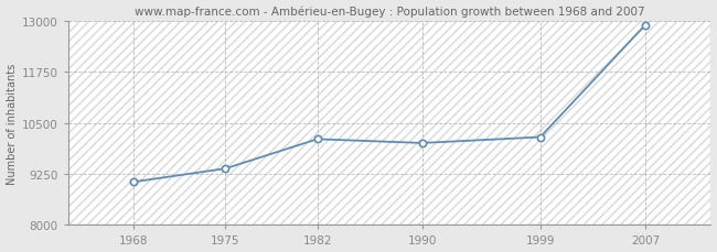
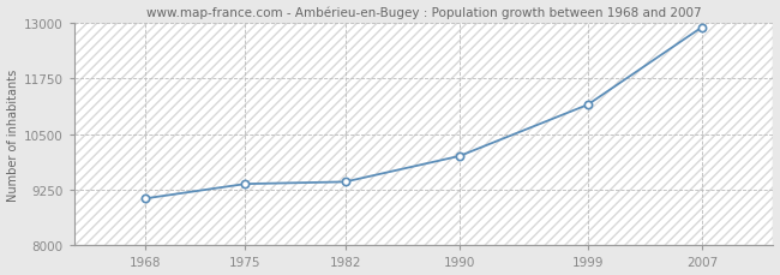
1982: 10100 -> 9430
1999: 10150 -> 11160
